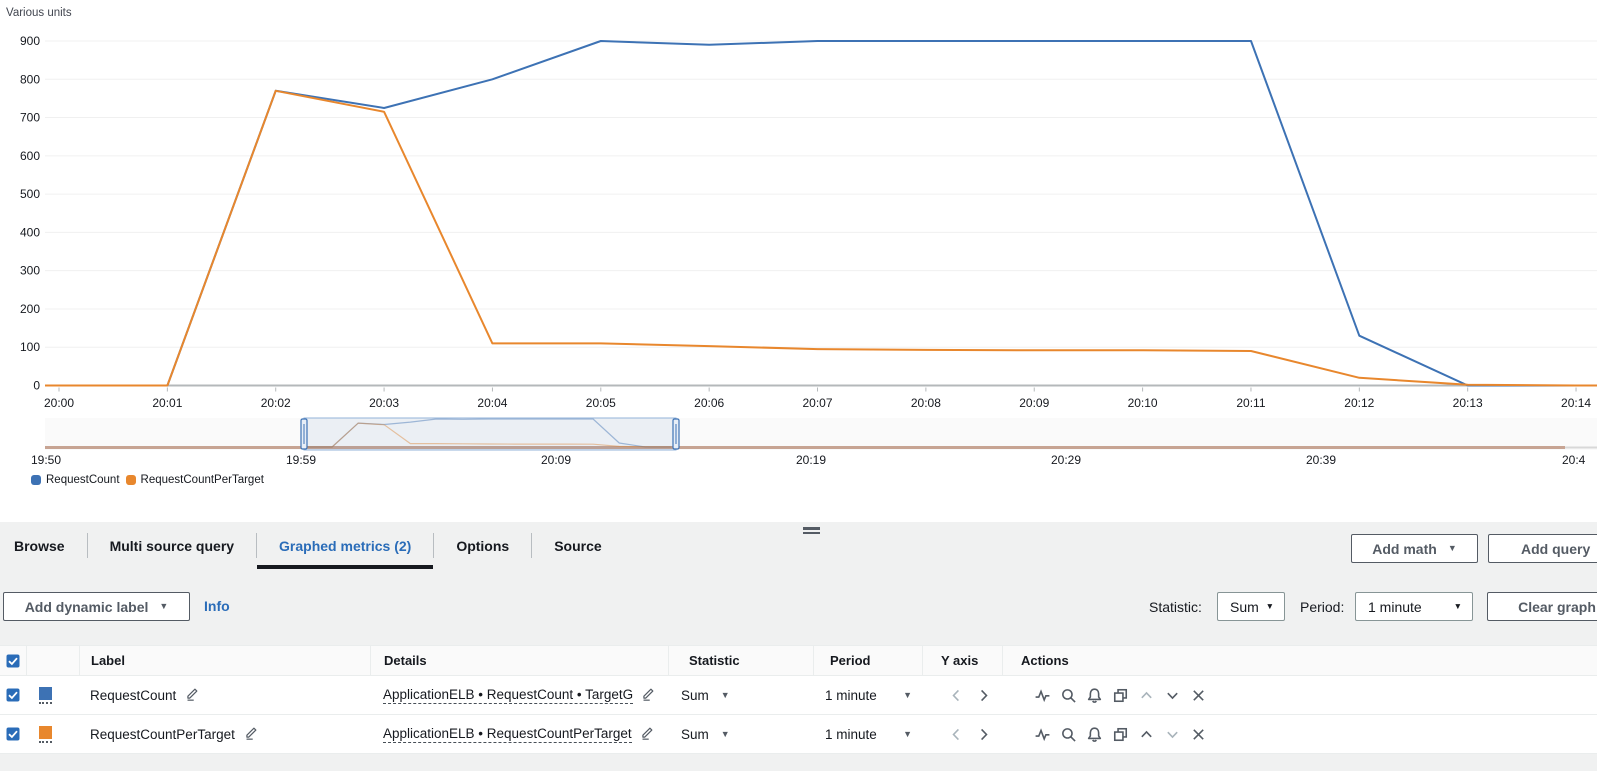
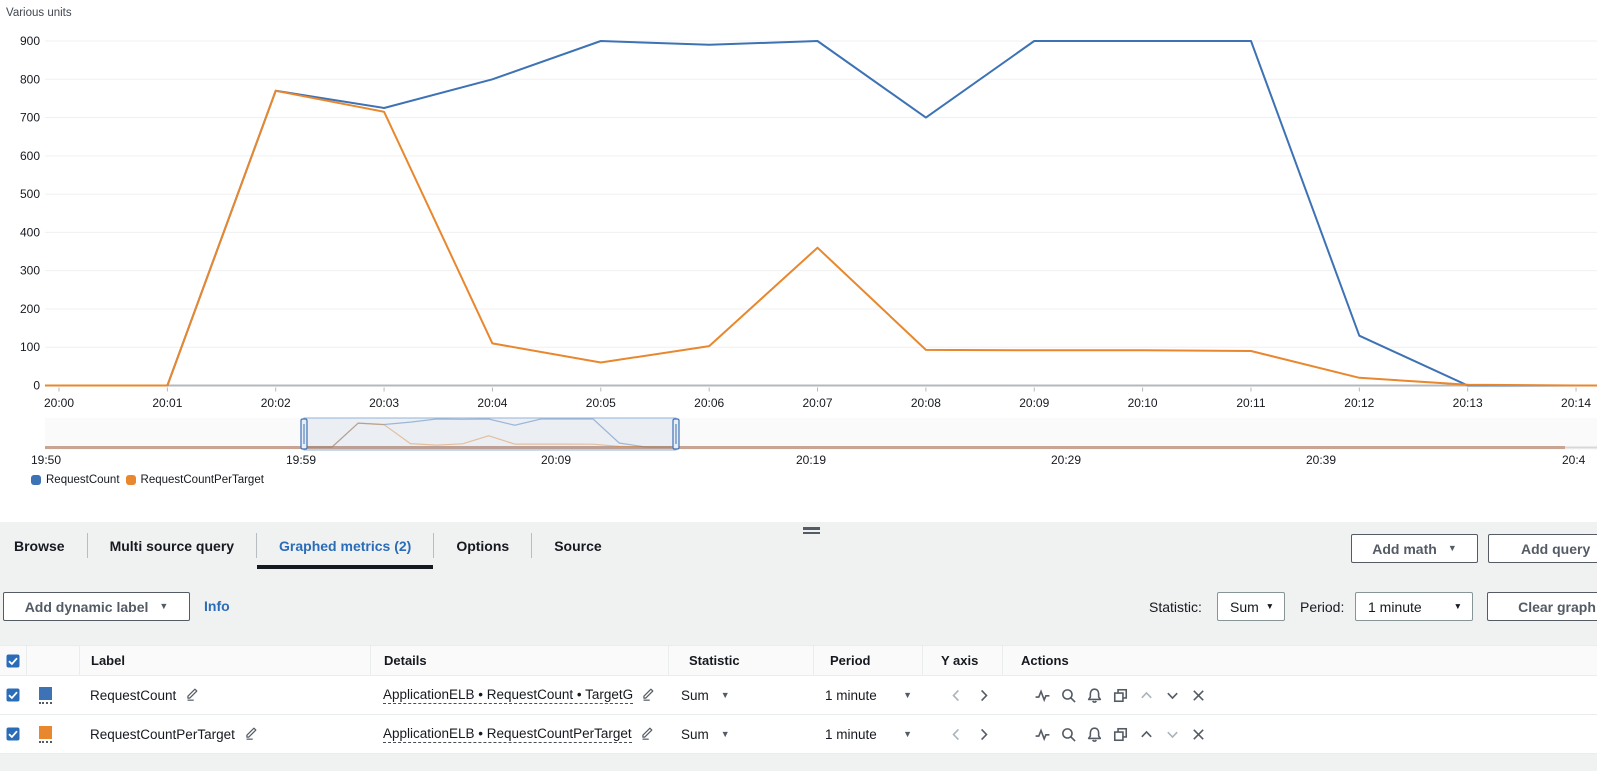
RequestCountPerTarget/20:05: 110 -> 60
RequestCountPerTarget/20:07: 100 -> 360
RequestCount/20:08: 900 -> 700
